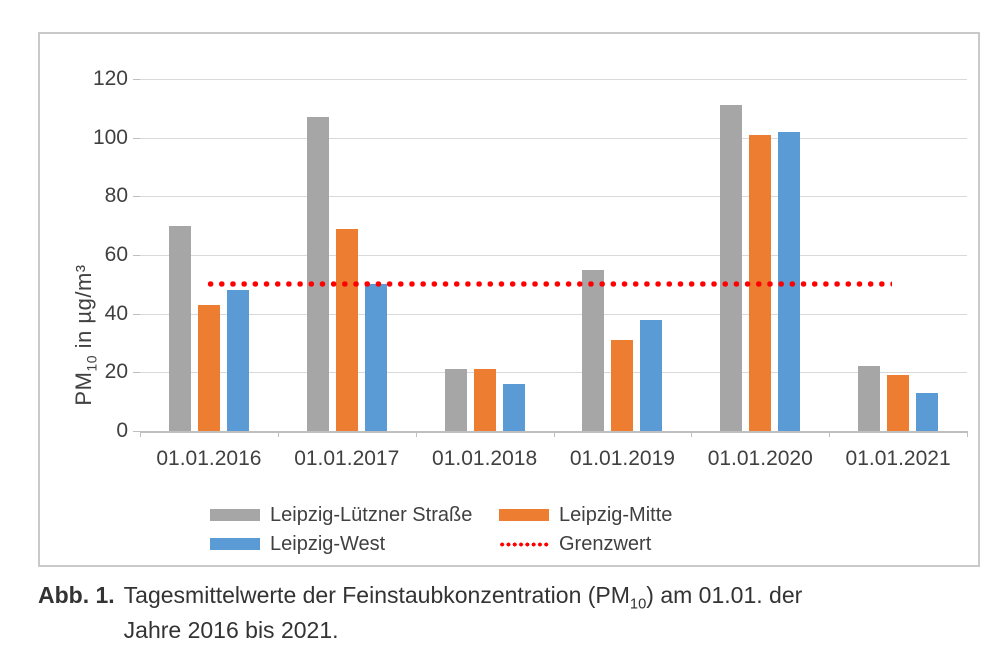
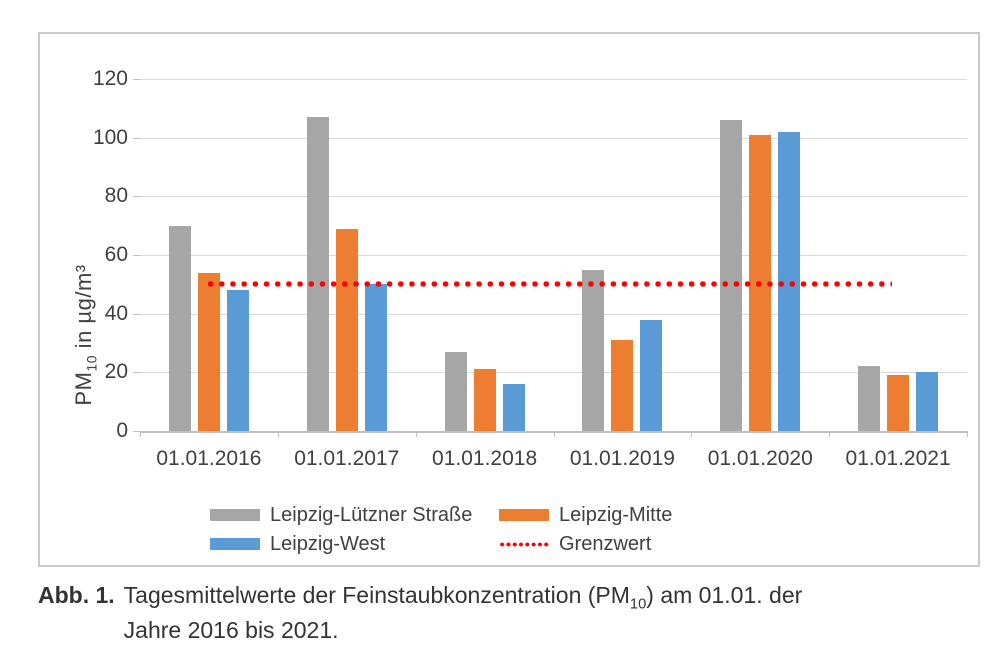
Leipzig-Mitte/01.01.2016: 43 -> 54
Leipzig-Lützner Straße/01.01.2018: 21 -> 27
Leipzig-Lützner Straße/01.01.2020: 111 -> 106
Leipzig-West/01.01.2021: 13 -> 20
